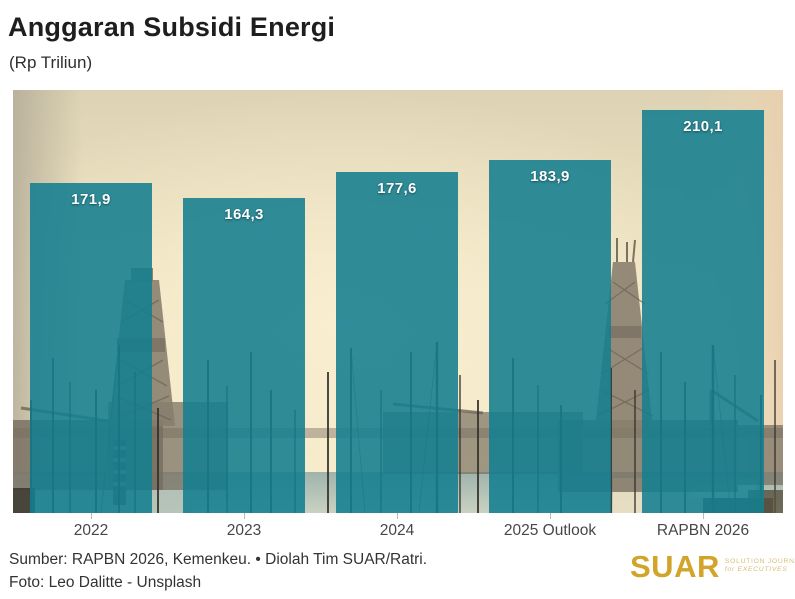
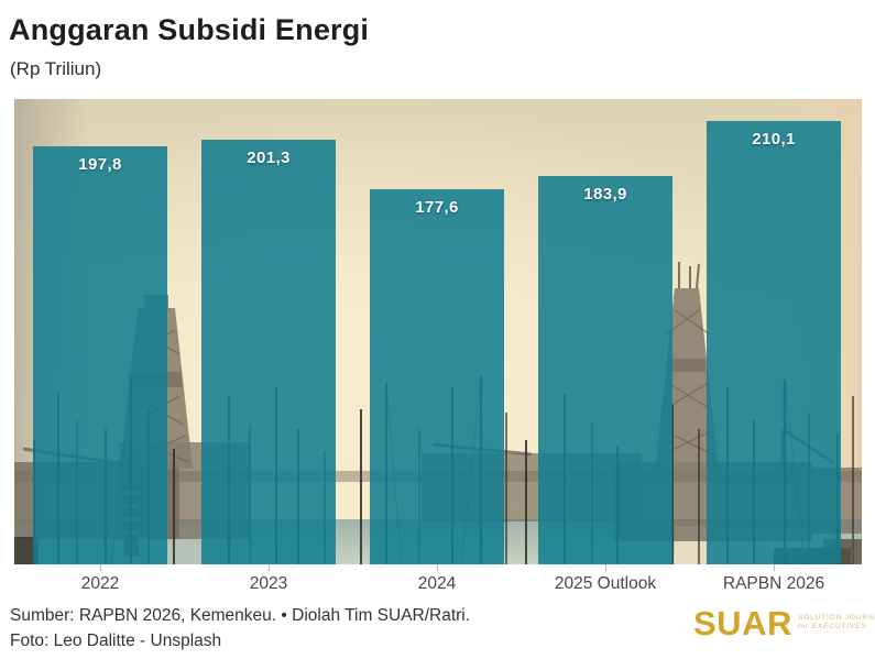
2022: 171,9 -> 197,8
2023: 164,3 -> 201,3
